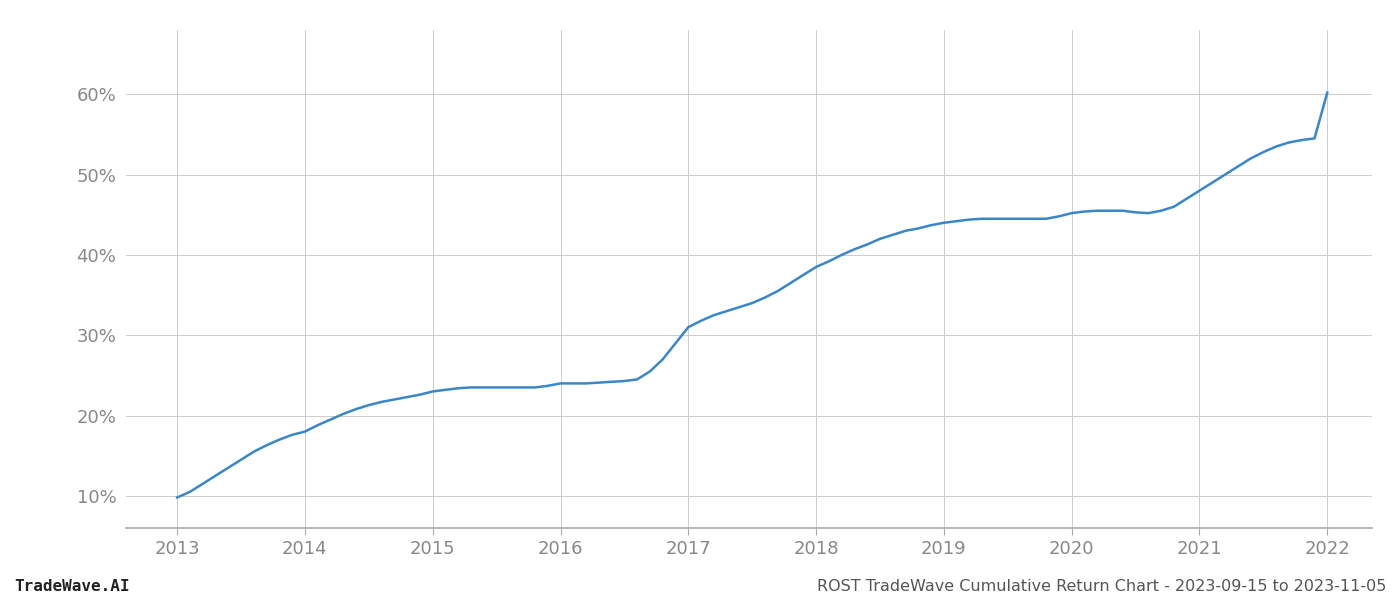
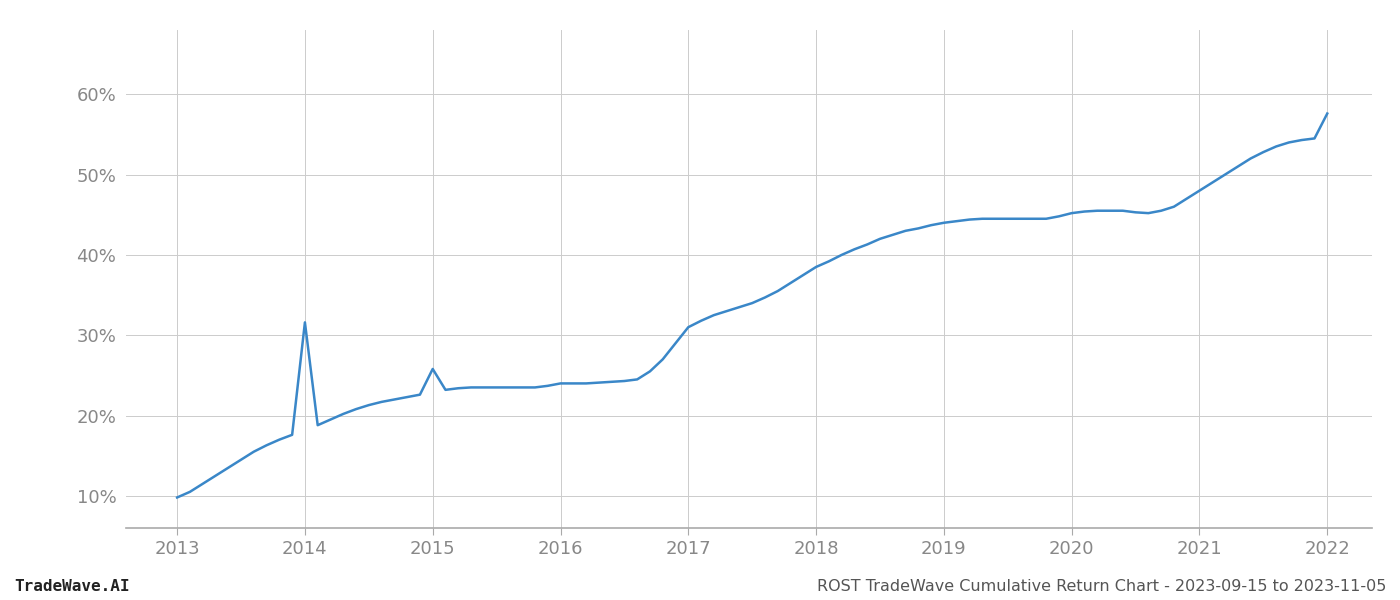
2014: 18.0% -> 31.6%
2015: 23.0% -> 25.8%
2022: 60.2% -> 57.6%
